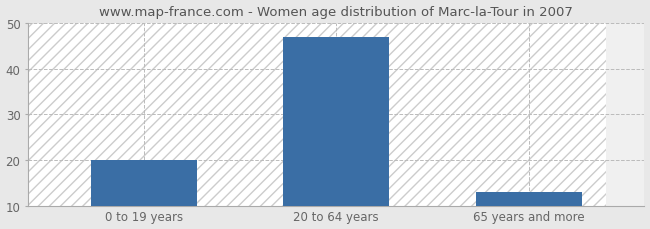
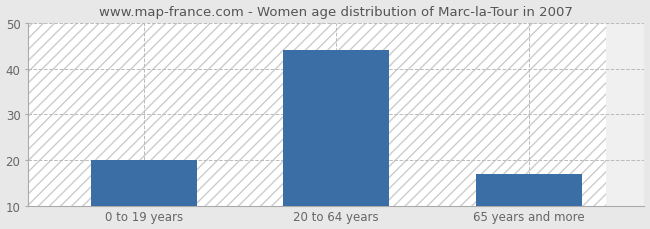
20 to 64 years: 47 -> 44
65 years and more: 13 -> 17
